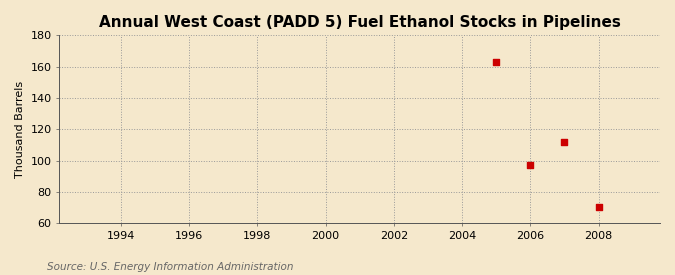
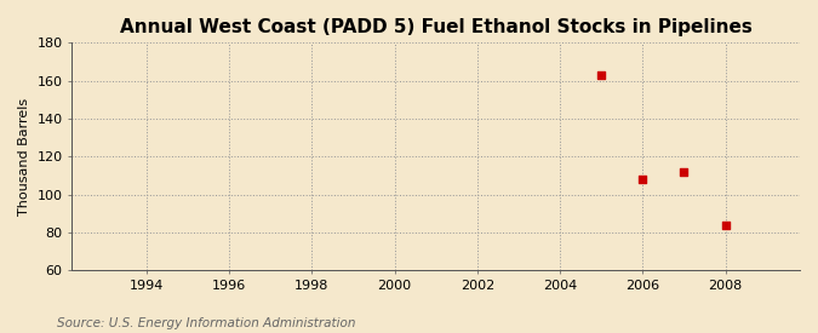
2006: 97 -> 108
2008: 70 -> 84
